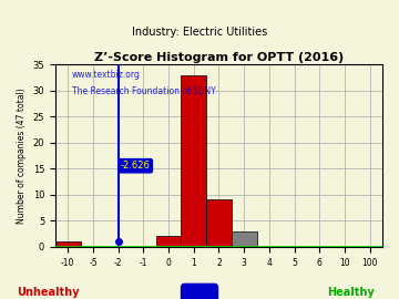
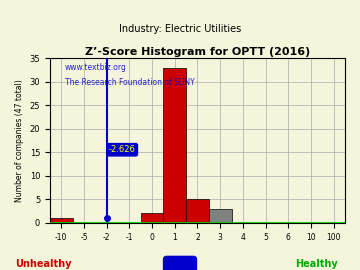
2: 9 -> 5
